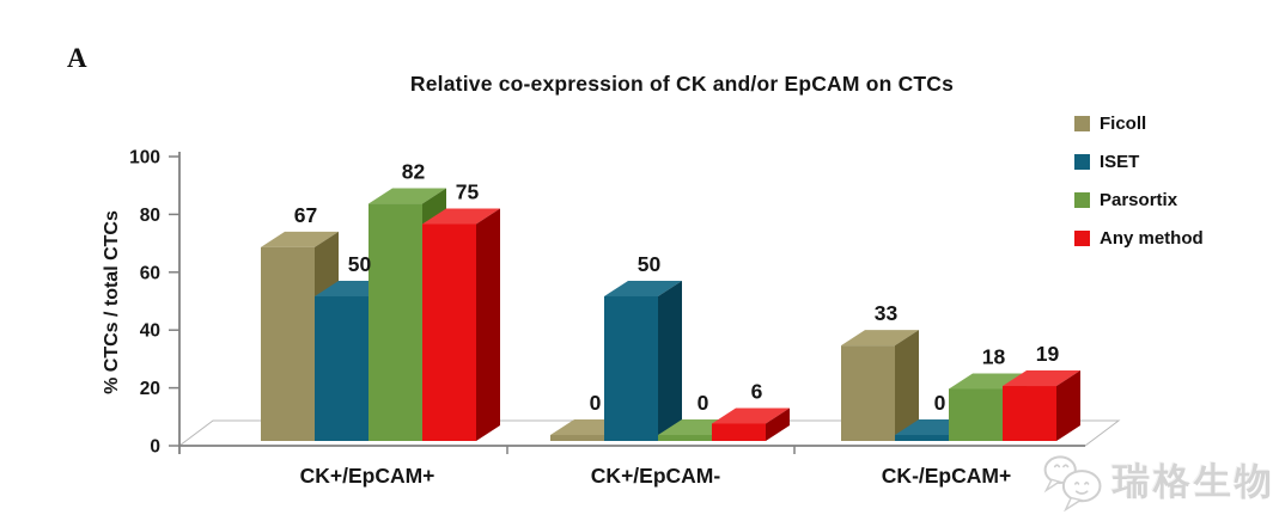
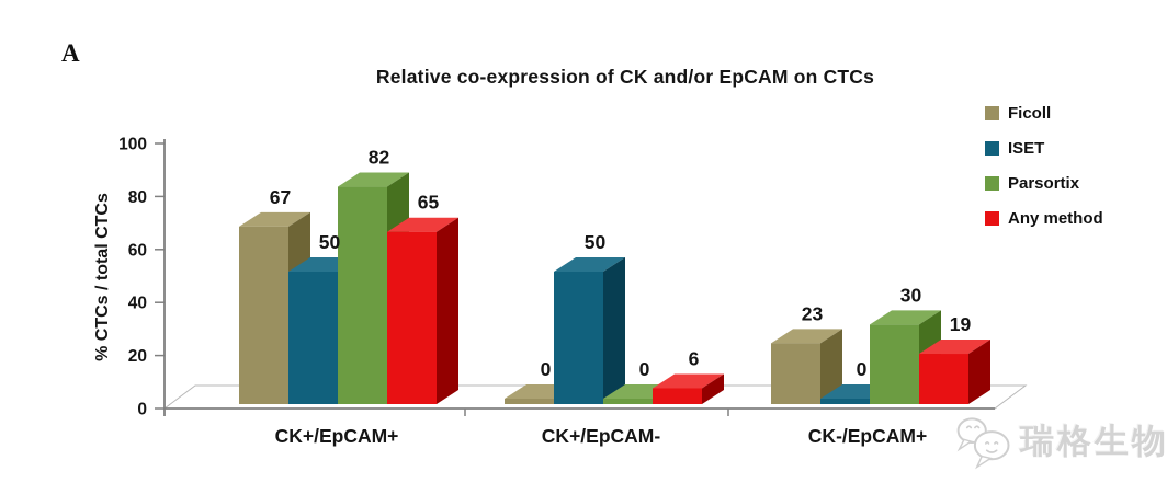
Any method/CK+/EpCAM+: 75 -> 65
Ficoll/CK-/EpCAM+: 33 -> 23
Parsortix/CK-/EpCAM+: 18 -> 30
